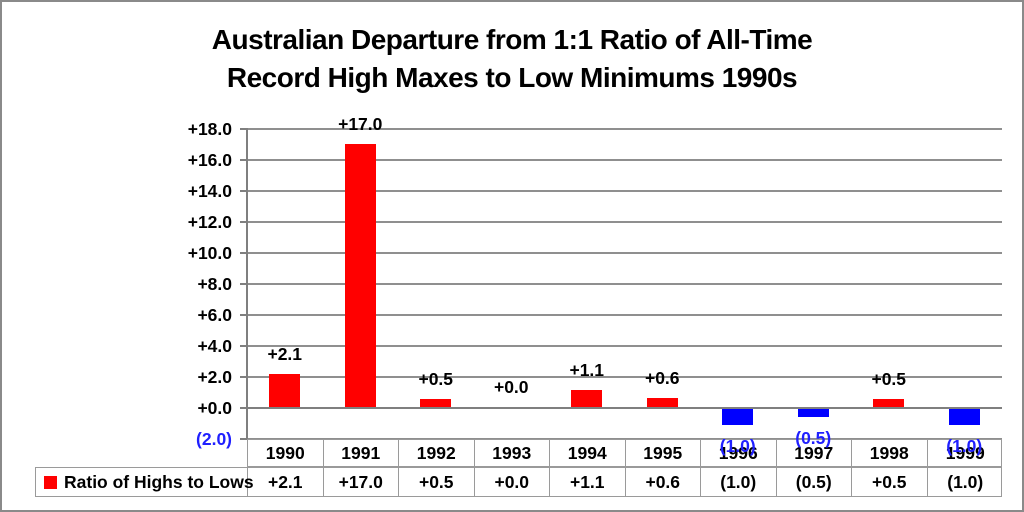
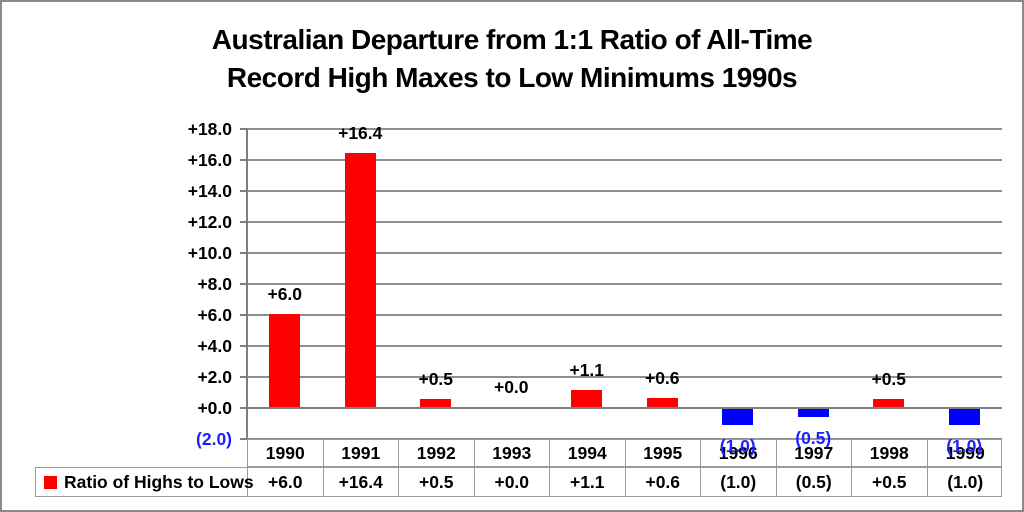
1990: +2.1 -> +6.0
1991: +17.0 -> +16.4
